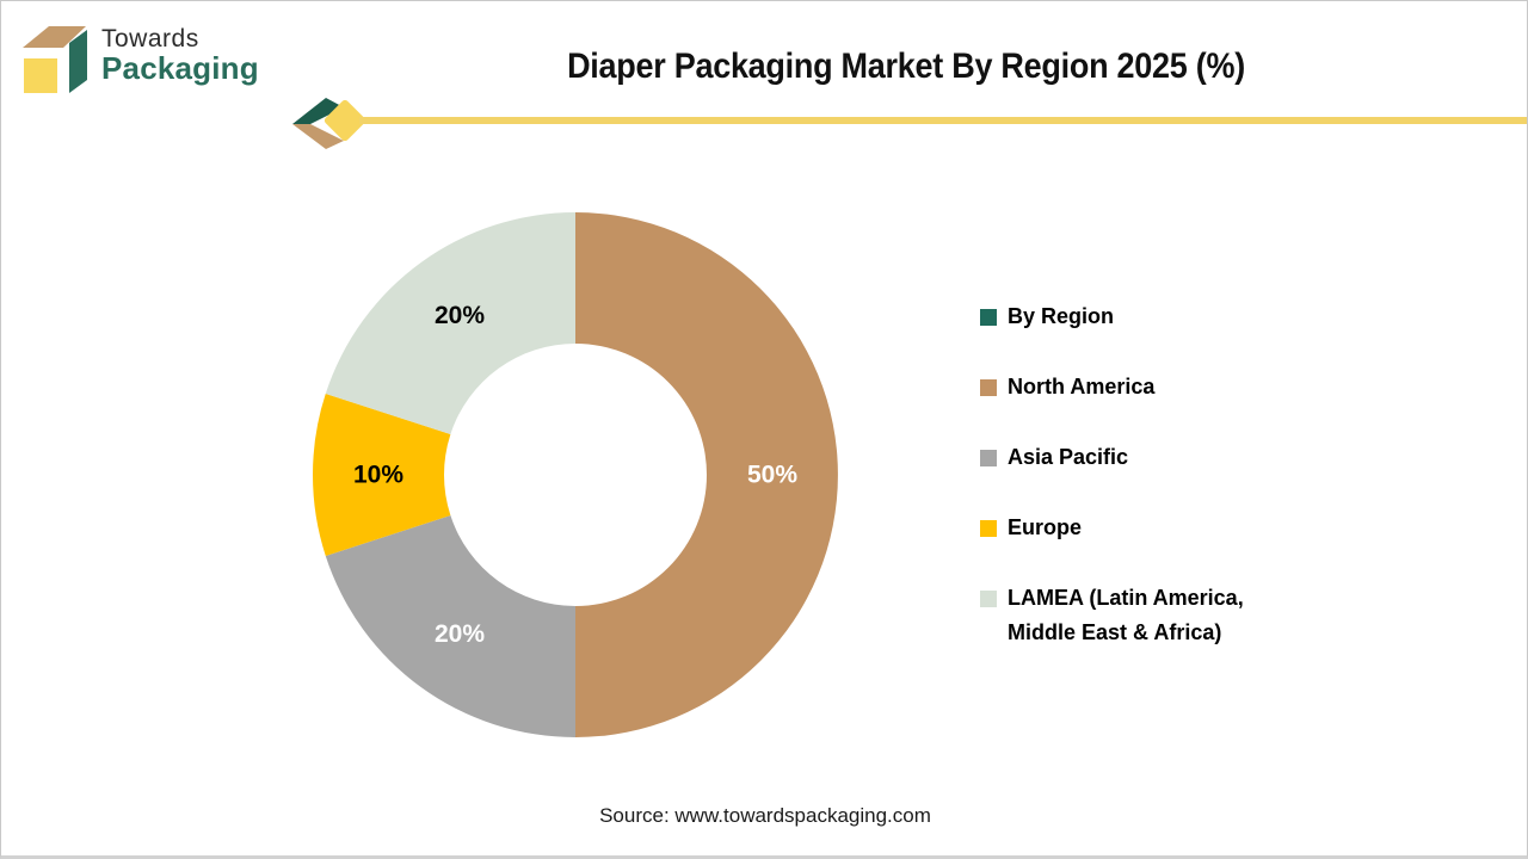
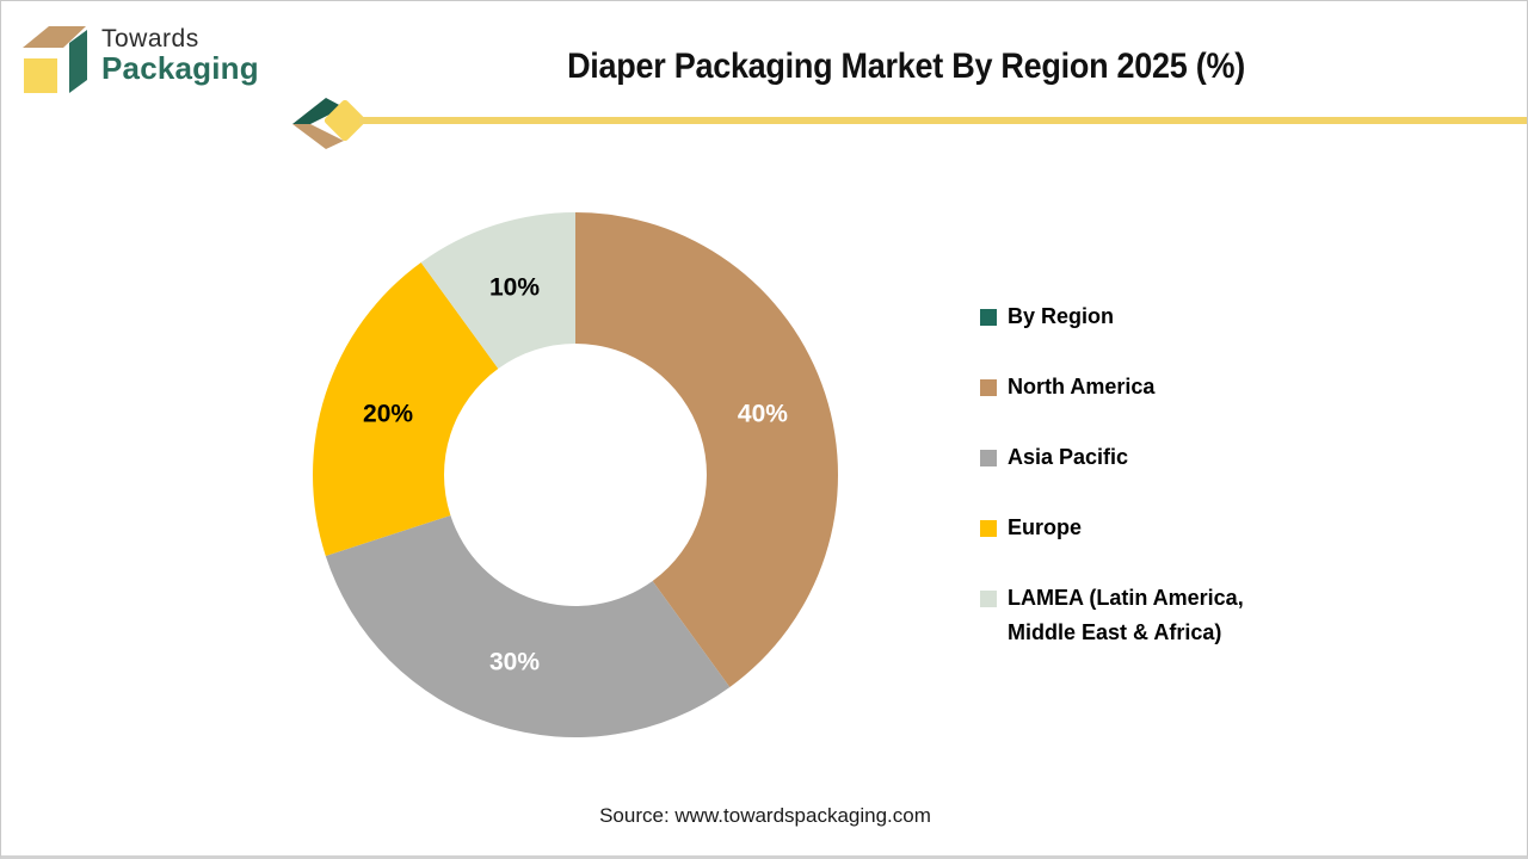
North America: 50% -> 40%
Asia Pacific: 20% -> 30%
Europe: 10% -> 20%
LAMEA (Latin America, Middle East & Africa): 20% -> 10%
